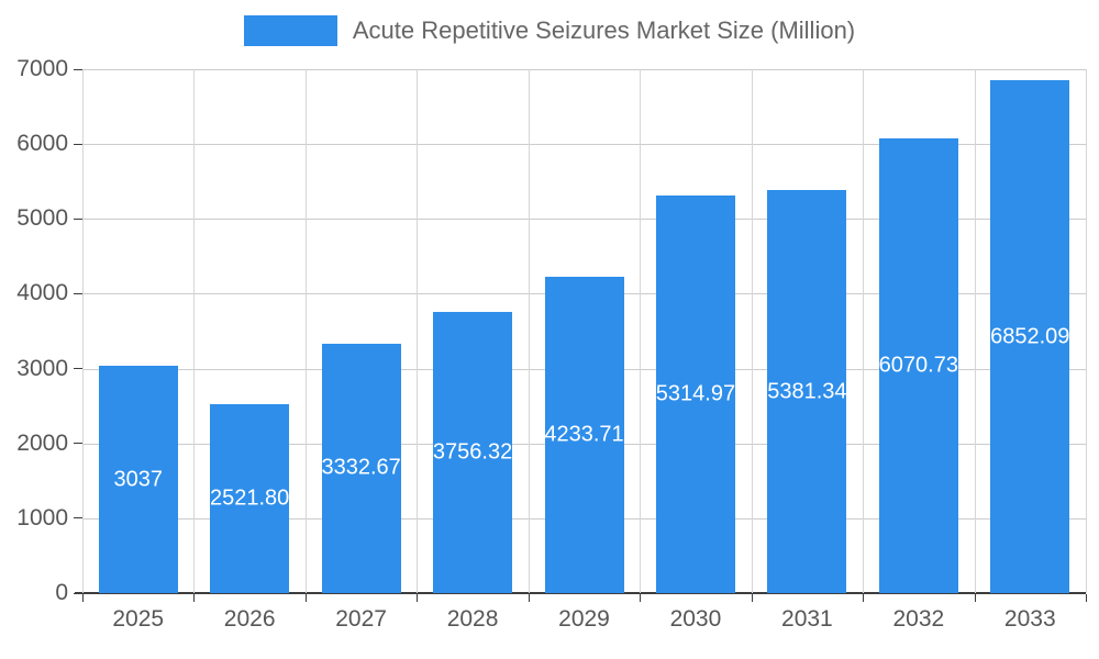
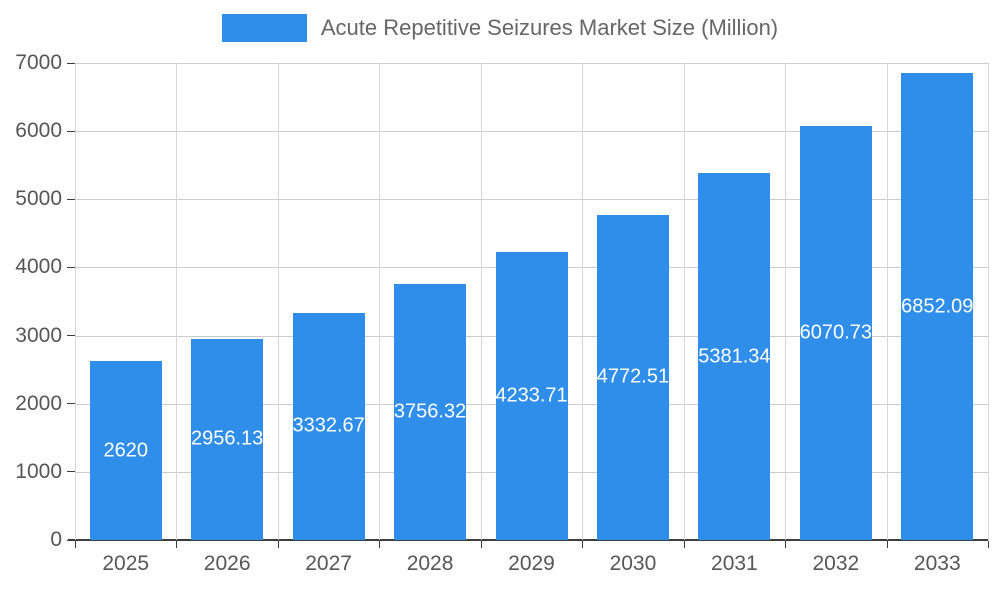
2025: 3037 -> 2620
2026: 2521.80 -> 2956.13
2030: 5314.97 -> 4772.51
